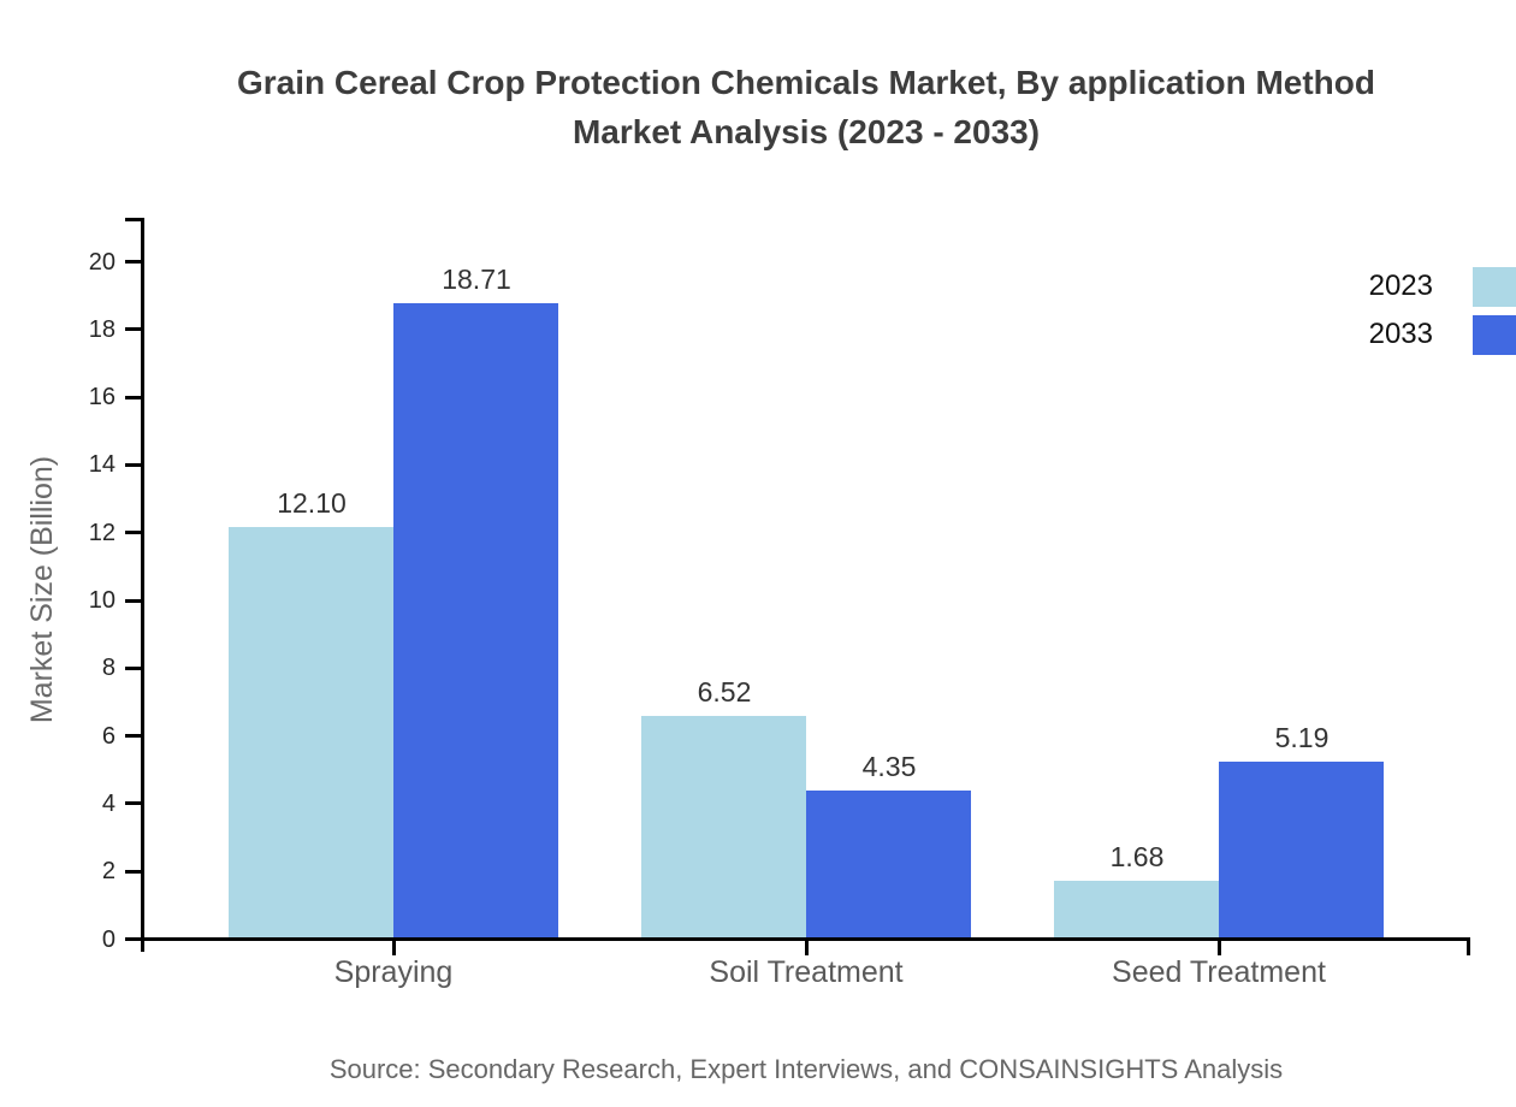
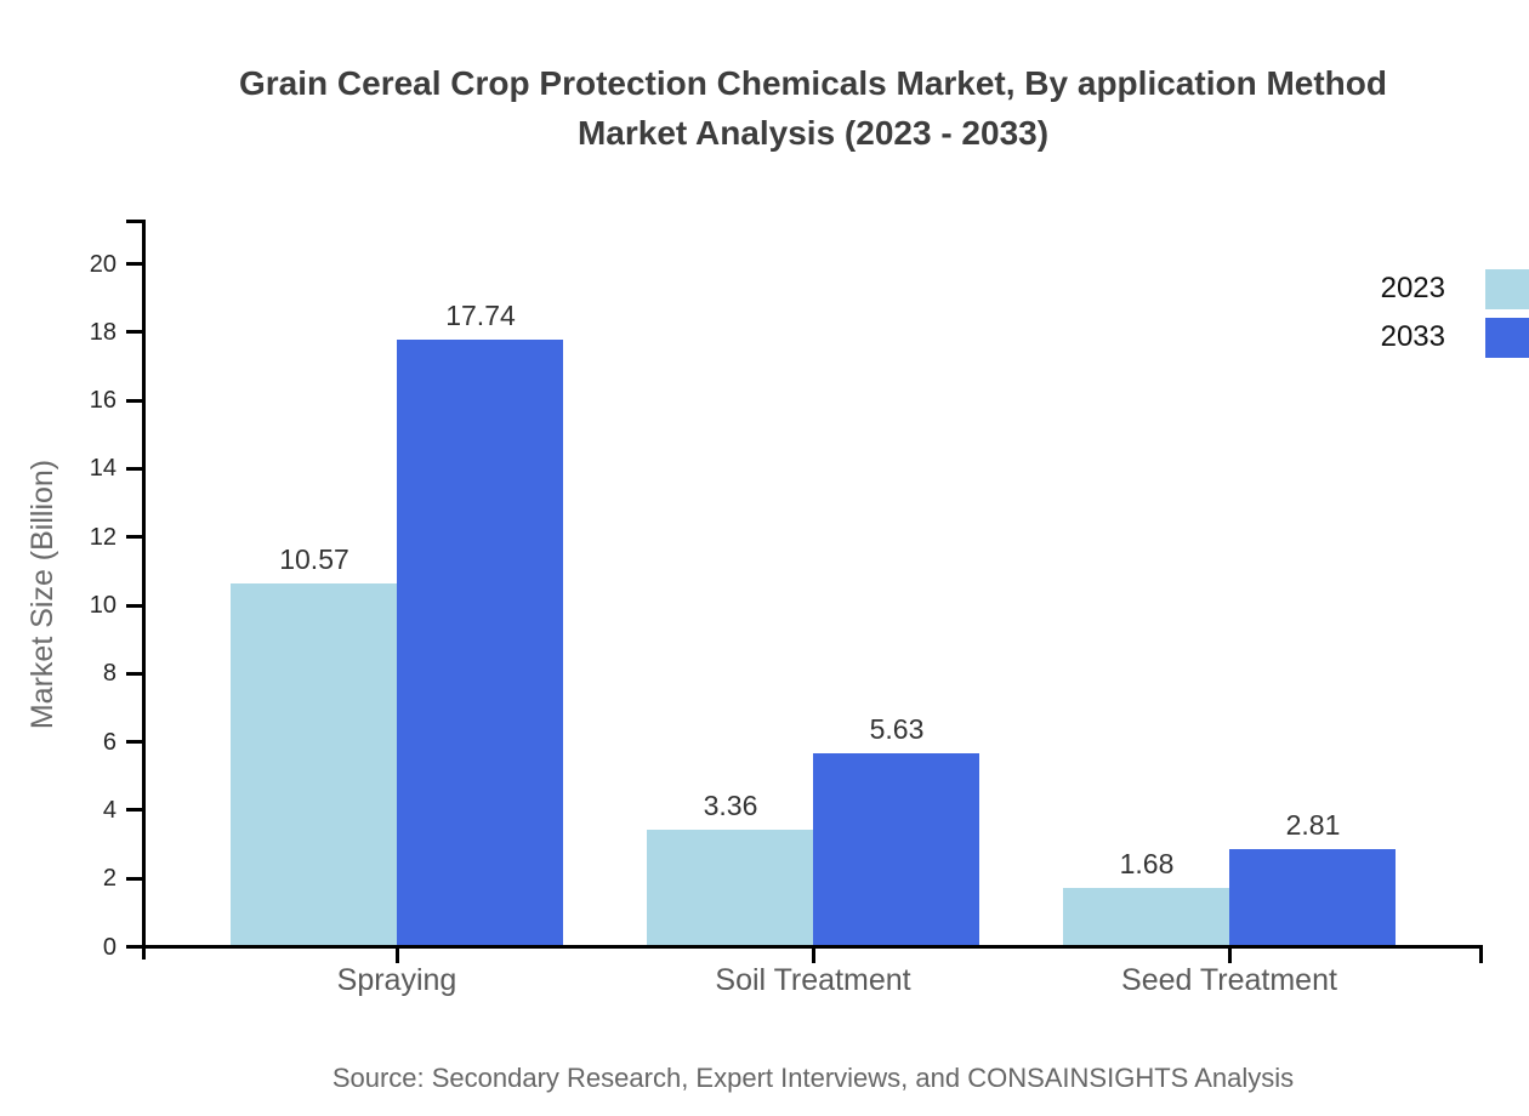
2023/Spraying: 12.10 -> 10.57
2033/Spraying: 18.71 -> 17.74
2023/Soil Treatment: 6.52 -> 3.36
2033/Soil Treatment: 4.35 -> 5.63
2033/Seed Treatment: 5.19 -> 2.81
